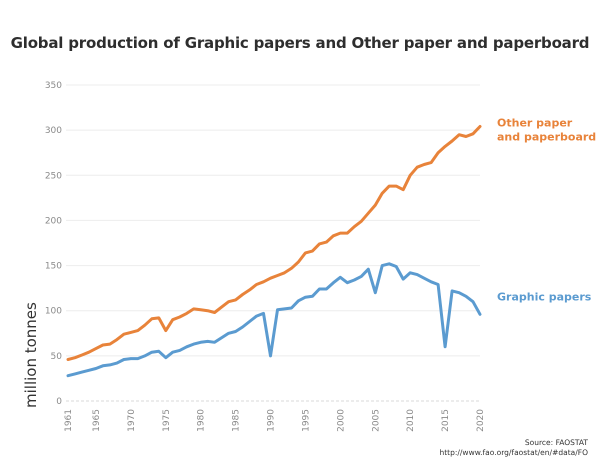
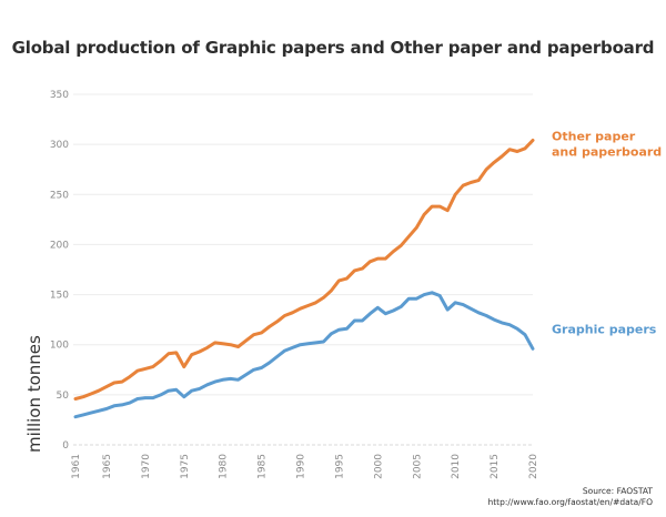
Graphic papers/1990: 50 -> 100
Graphic papers/2005: 120 -> 150
Graphic papers/2015: 60 -> 120
